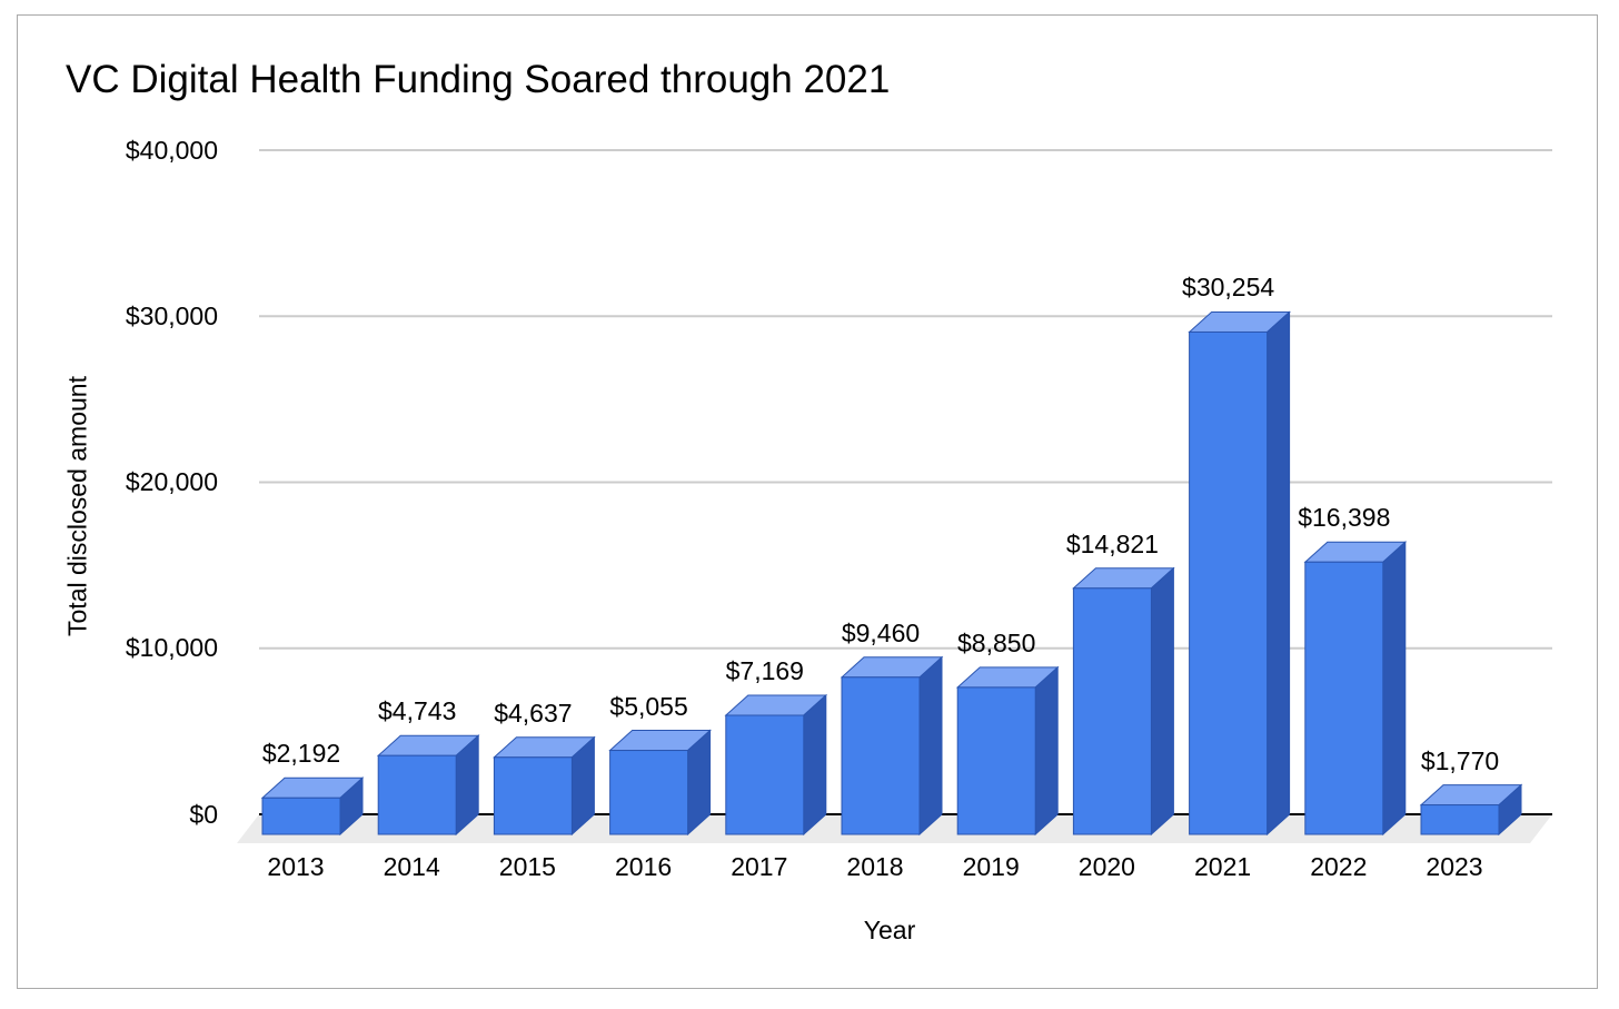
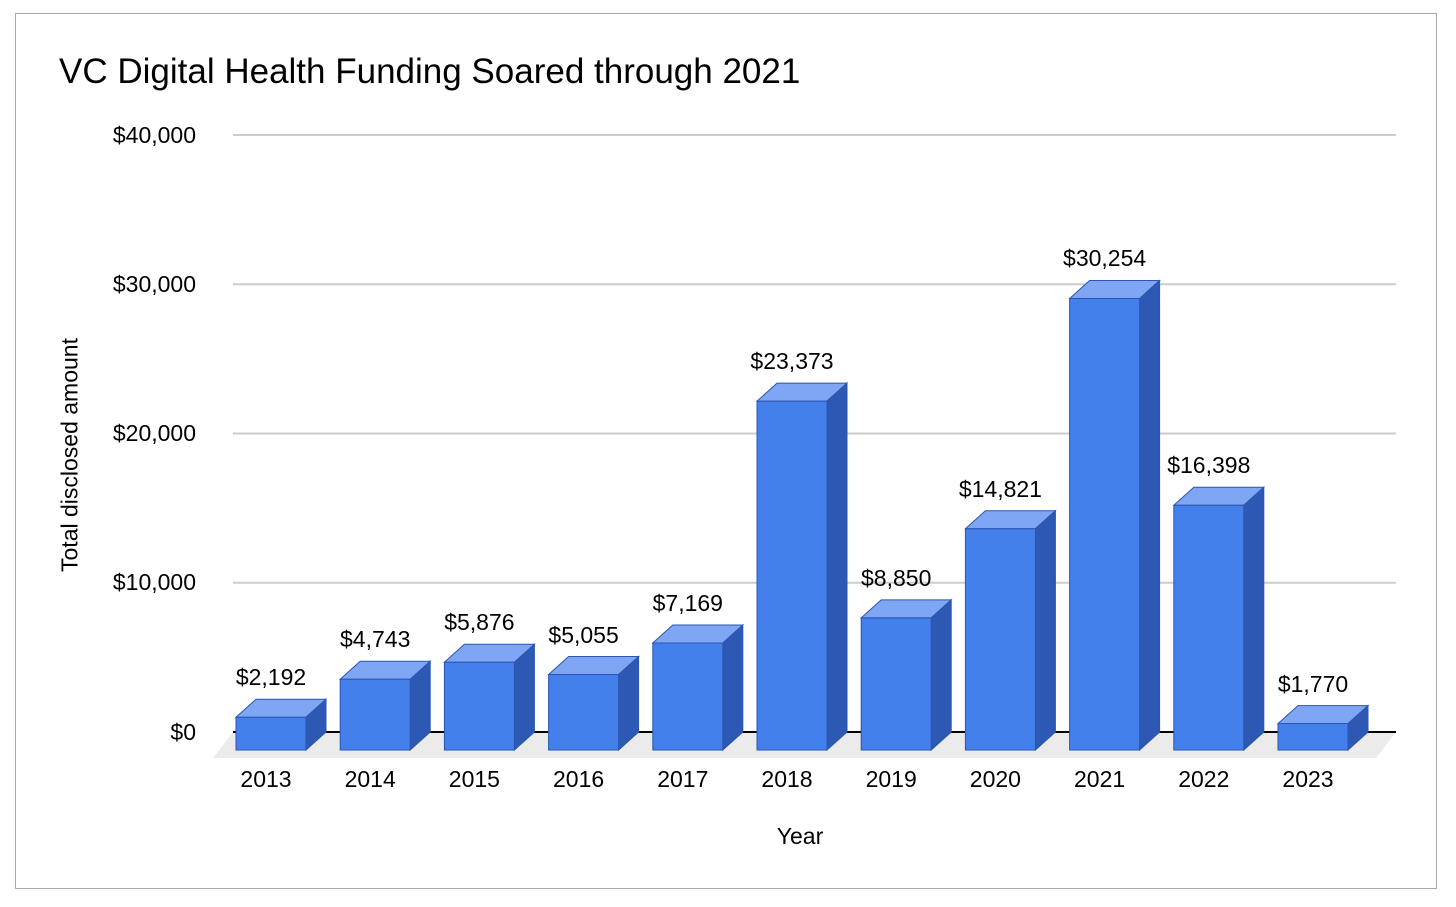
2015: $4,637 -> $5,876
2018: $9,460 -> $23,373
